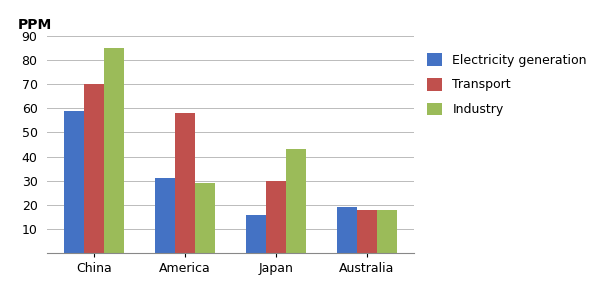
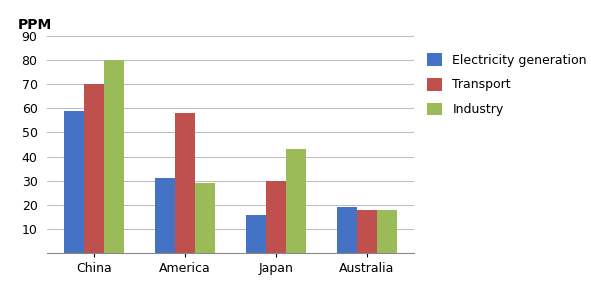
Industry/China: 85 -> 80
